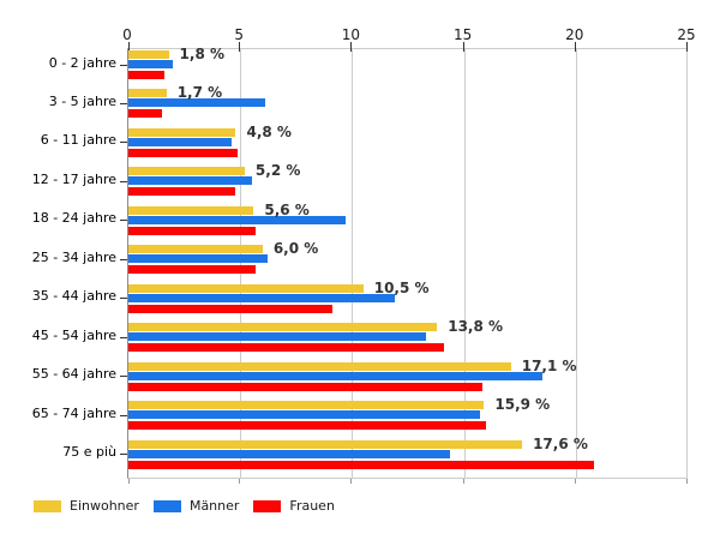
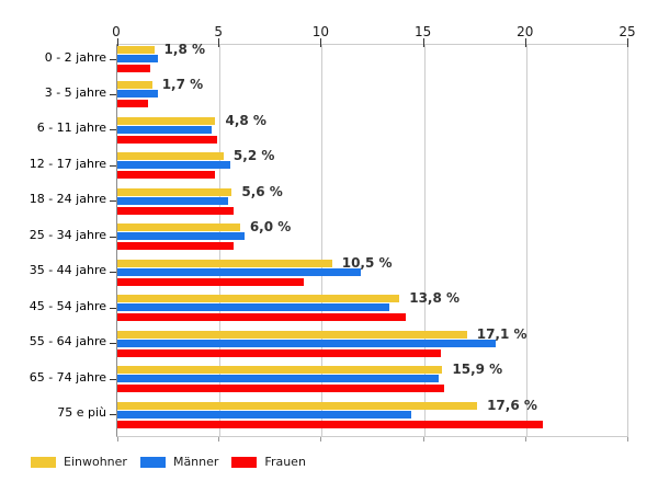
Männer/3 - 5 jahre: 6.1 -> 2.0
Männer/18 - 24 jahre: 9.7 -> 5.4
